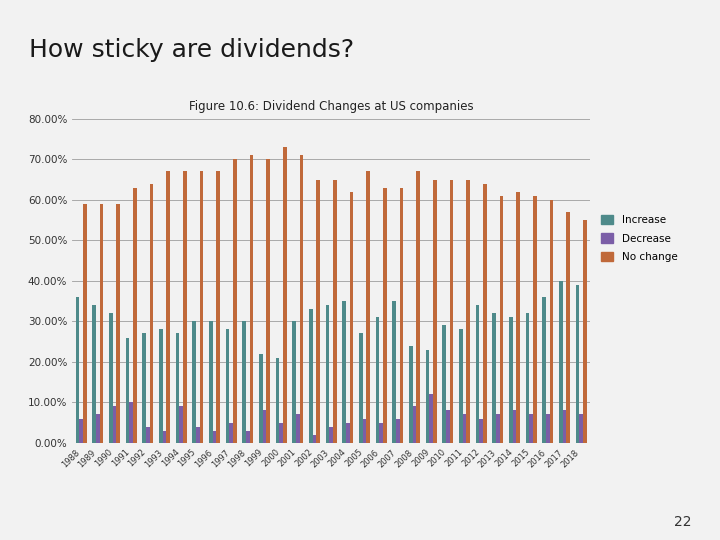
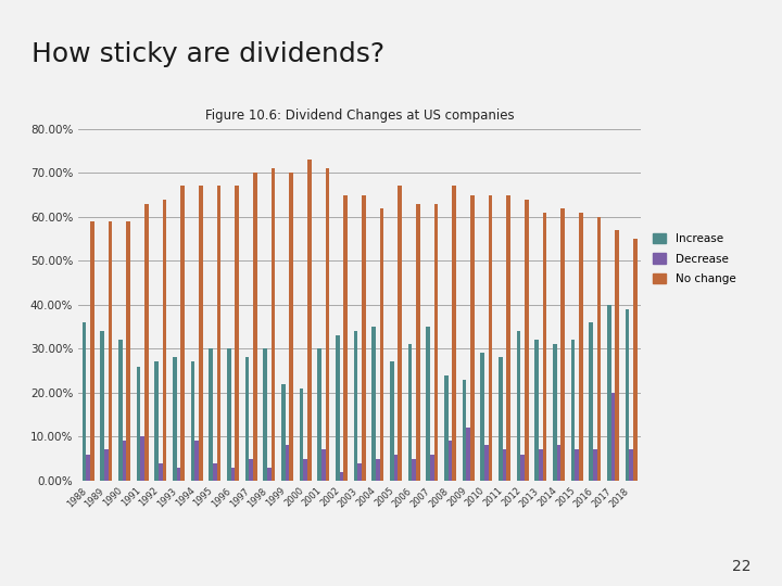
Decrease/2017: 8% -> 20%
